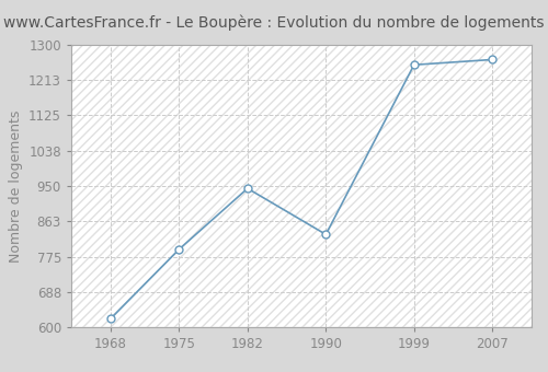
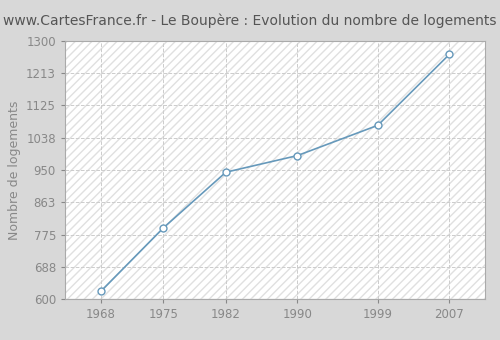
1990: 830 -> 989
1999: 1250 -> 1071
